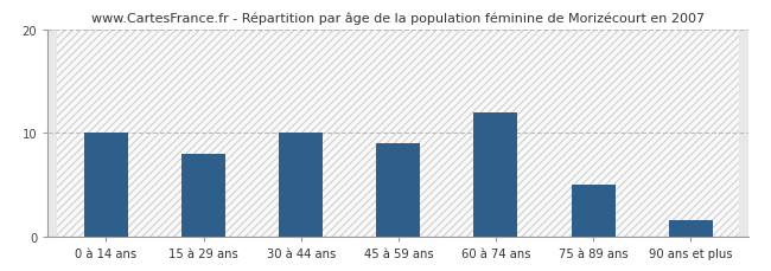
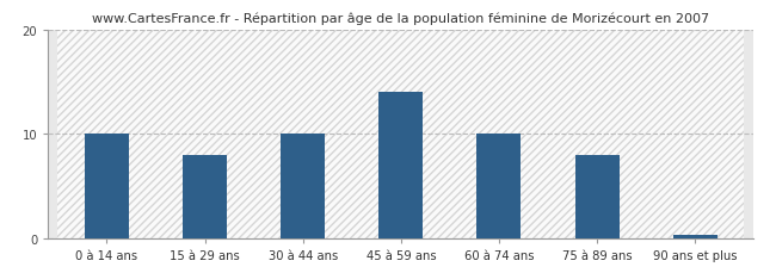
45 à 59 ans: 9.0 -> 14.0
60 à 74 ans: 12.0 -> 10.0
75 à 89 ans: 5.0 -> 8.0
90 ans et plus: 1.6 -> 0.3
